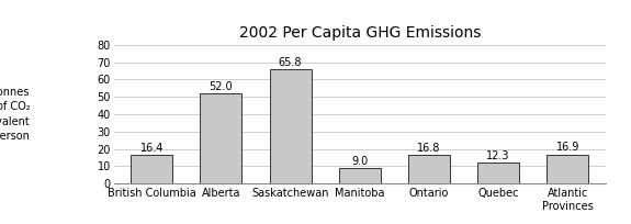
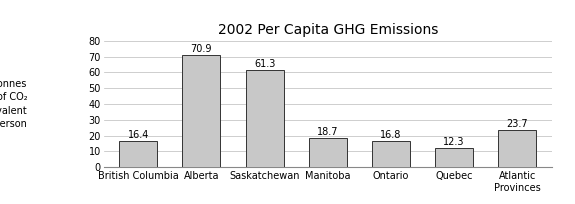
Alberta: 52.0 -> 70.9
Saskatchewan: 65.8 -> 61.3
Manitoba: 9.0 -> 18.7
Atlantic Provinces: 16.9 -> 23.7
